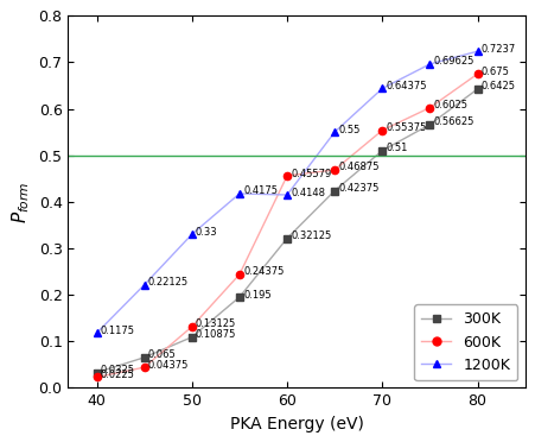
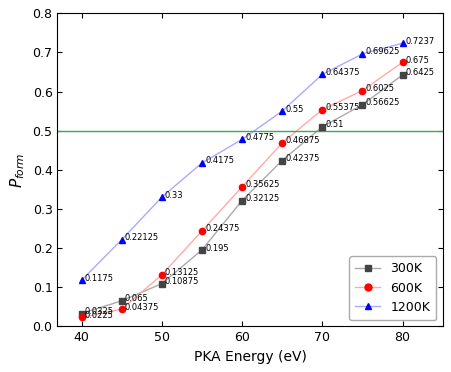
600K/60: 0.45579 -> 0.35625
1200K/60: 0.4148 -> 0.4775
